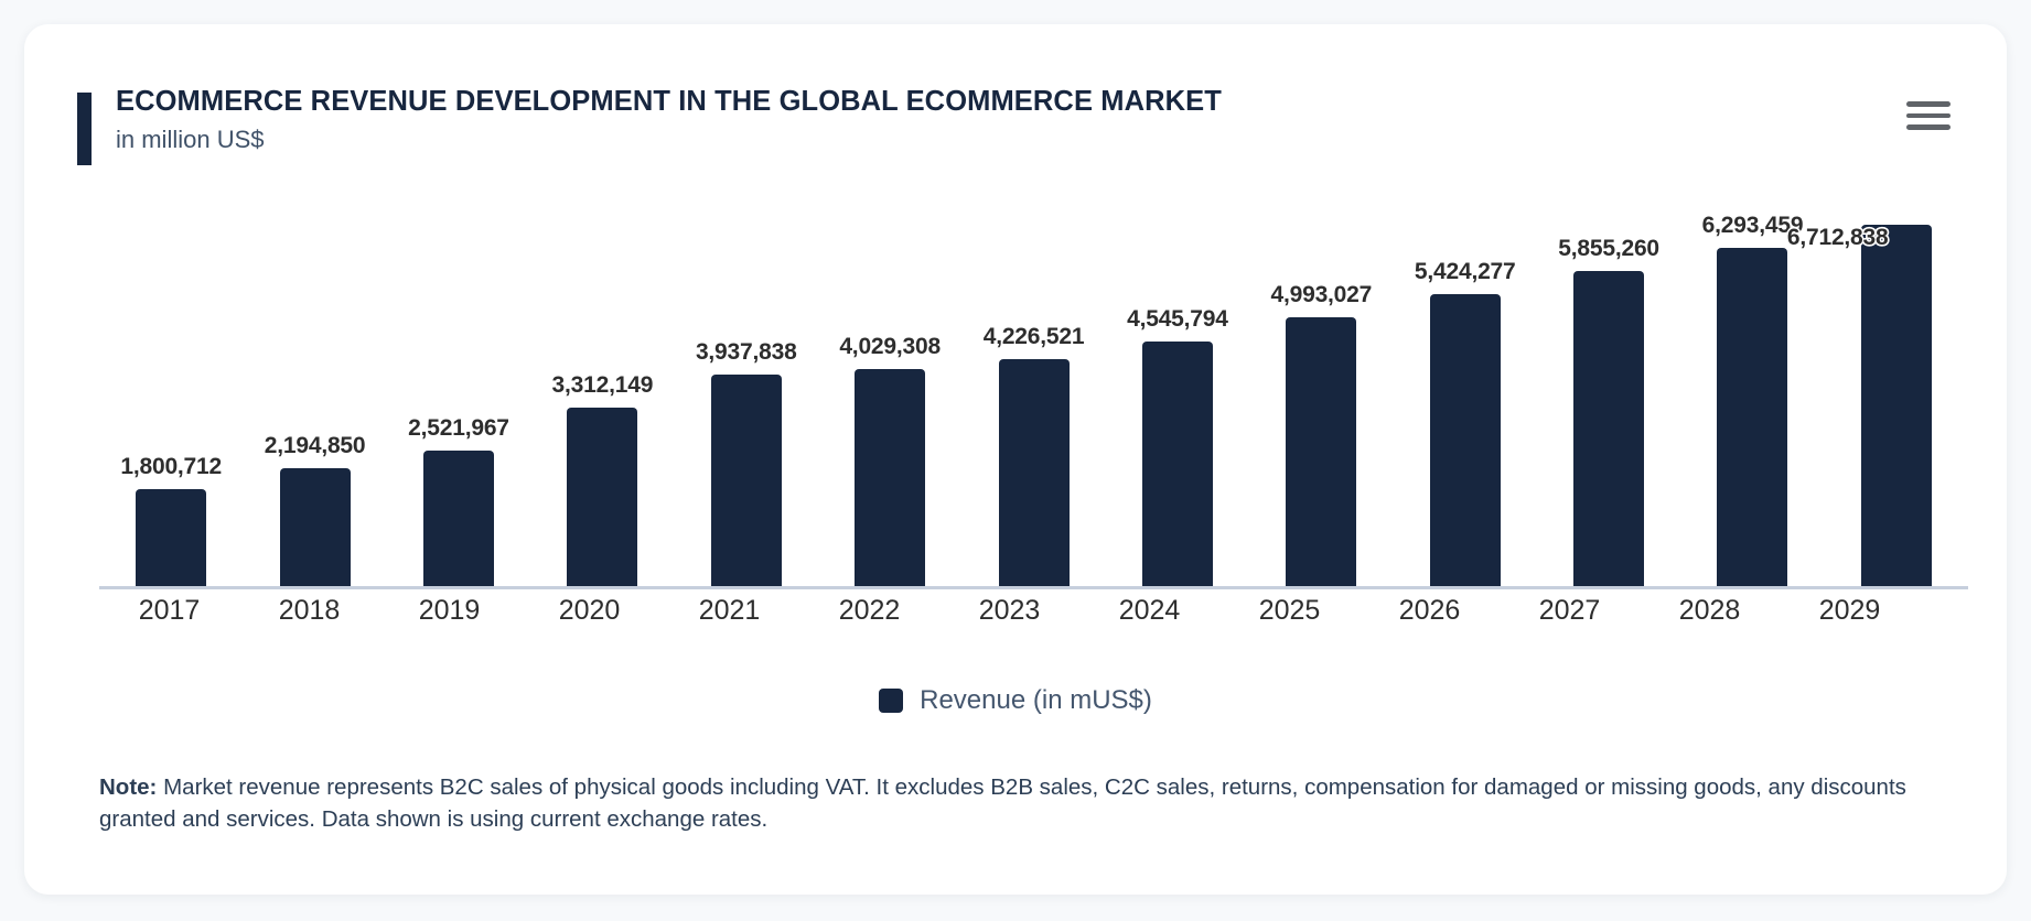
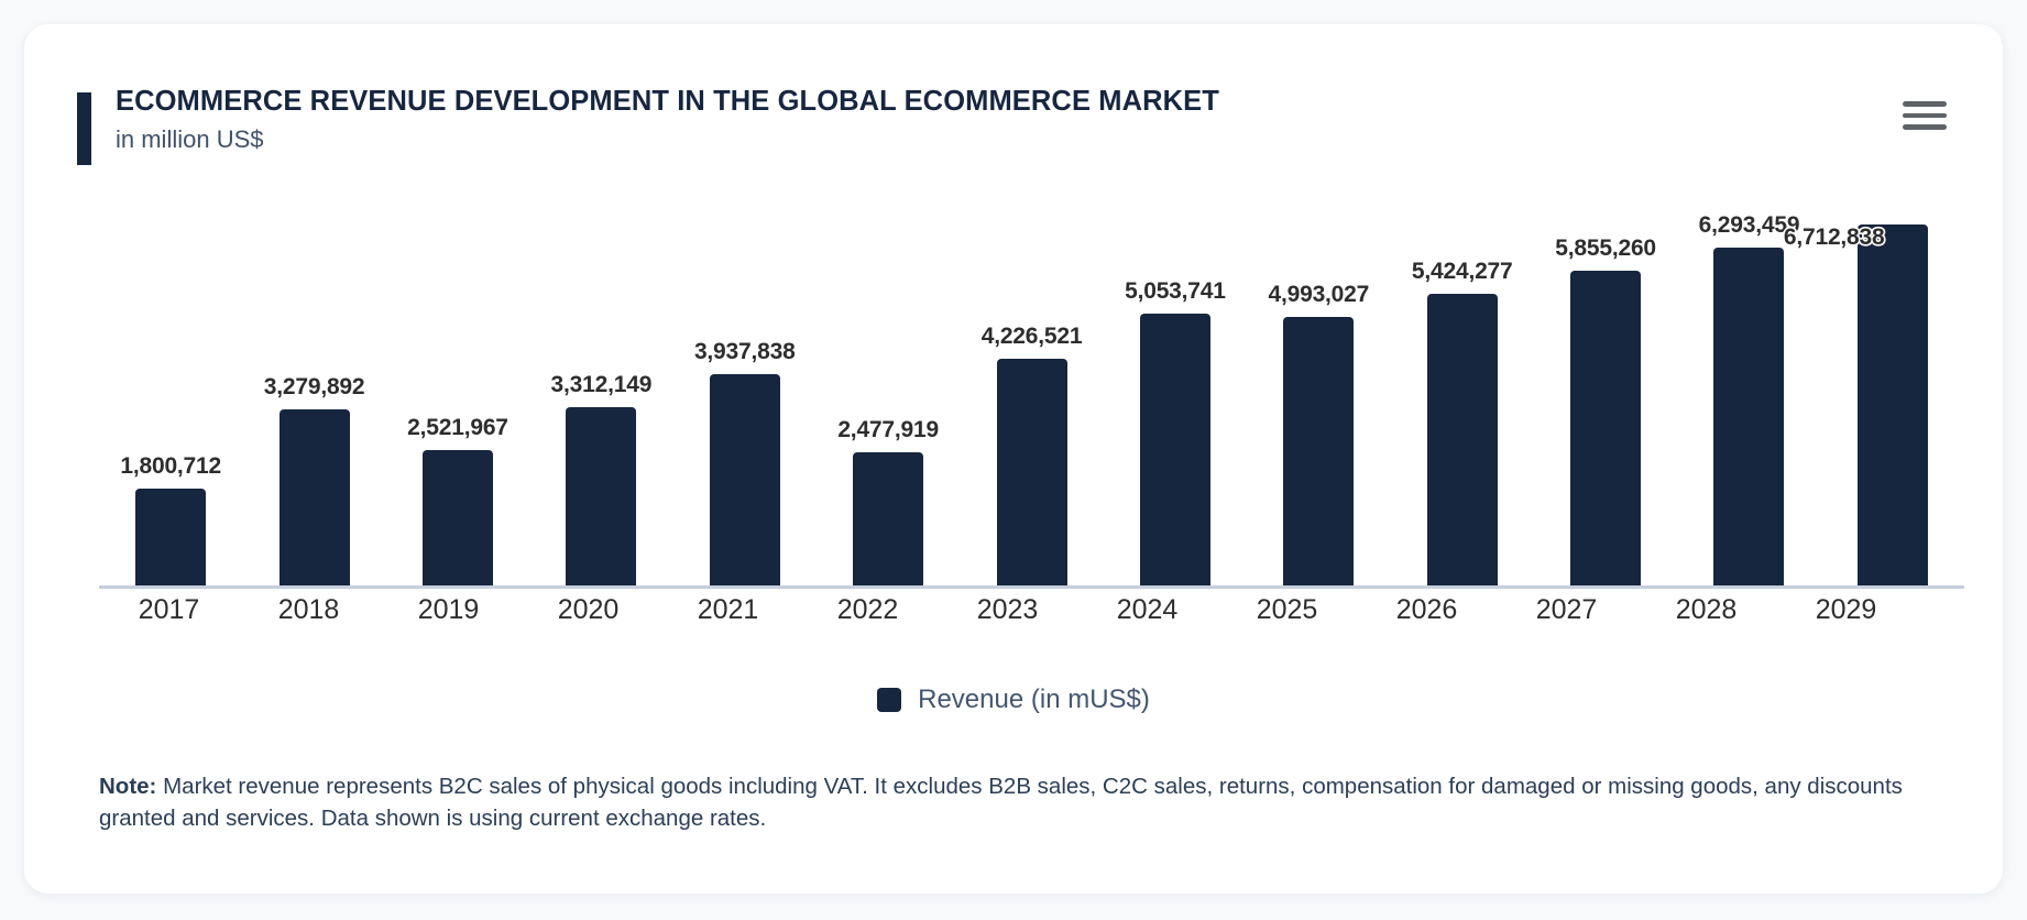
2018: 2,194,850 -> 3,279,892
2022: 4,029,308 -> 2,477,919
2024: 4,545,794 -> 5,053,741
